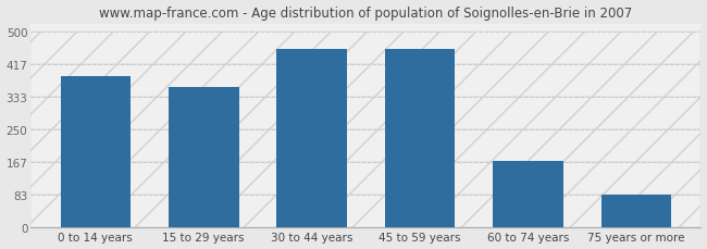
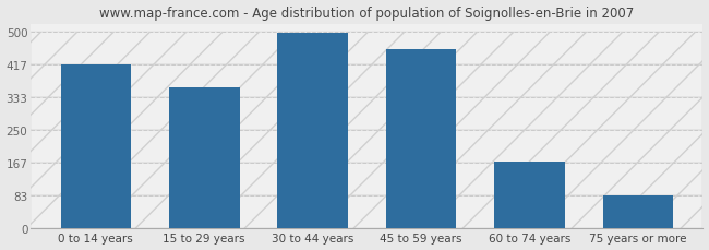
0 to 14 years: 385 -> 417
30 to 44 years: 455 -> 496
